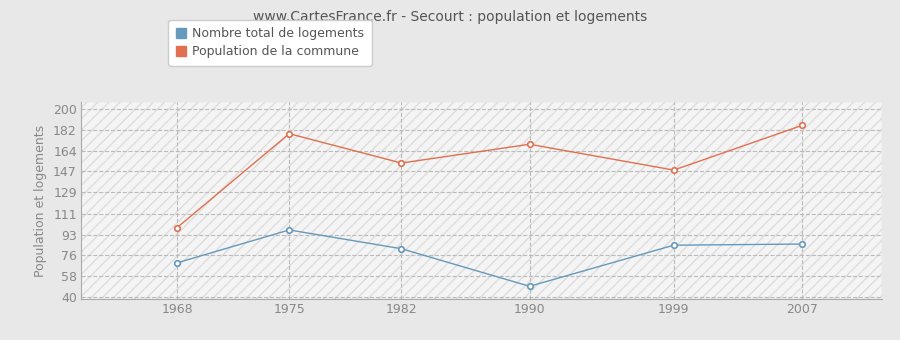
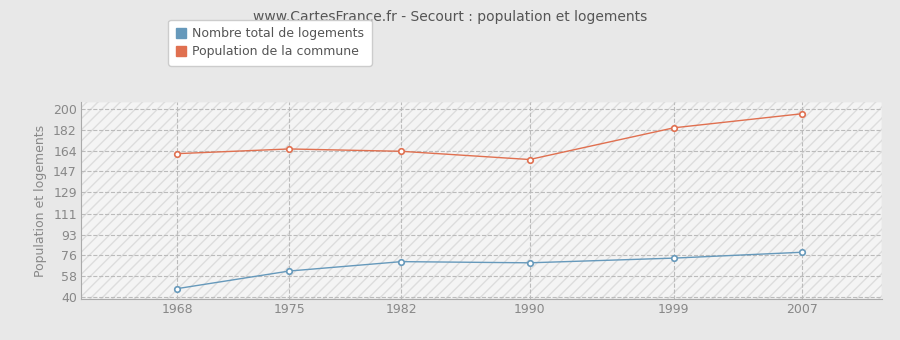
Nombre total de logements/1968: 69 -> 47
Population de la commune/1968: 99 -> 162
Nombre total de logements/1975: 97 -> 62
Population de la commune/1975: 179 -> 166
Nombre total de logements/1982: 81 -> 70
Population de la commune/1982: 154 -> 164
Nombre total de logements/1990: 49 -> 69
Population de la commune/1990: 170 -> 157
Nombre total de logements/1999: 84 -> 73
Population de la commune/1999: 148 -> 184
Nombre total de logements/2007: 85 -> 78
Population de la commune/2007: 186 -> 196
